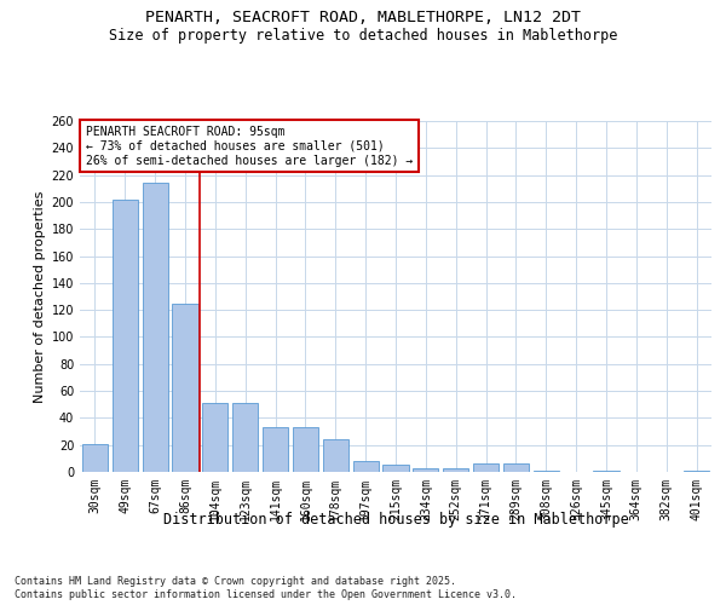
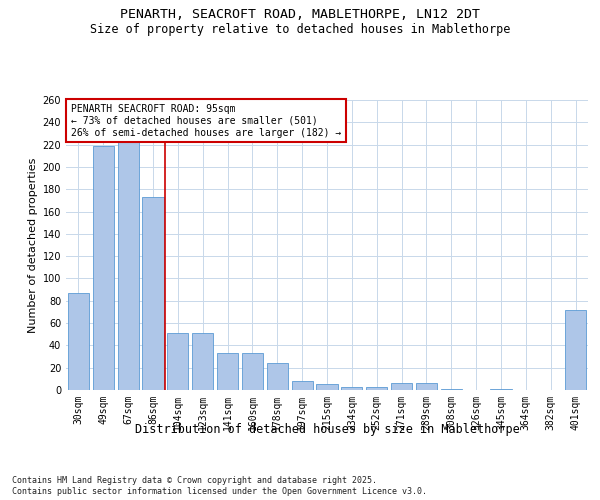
30sqm: 21 -> 87
49sqm: 202 -> 219
67sqm: 214 -> 222
86sqm: 125 -> 173
401sqm: 1 -> 72
